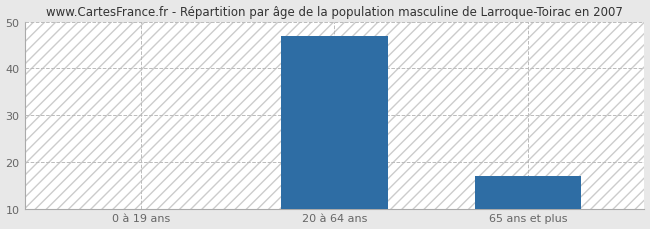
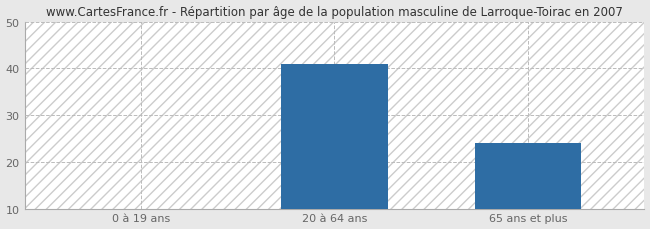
20 à 64 ans: 47 -> 41
65 ans et plus: 17 -> 24
